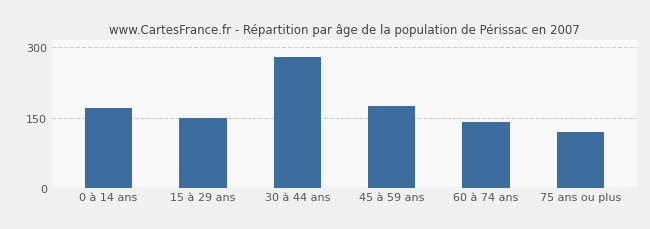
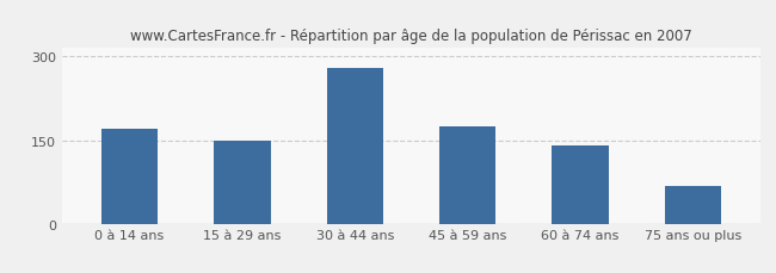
75 ans ou plus: 120 -> 68
